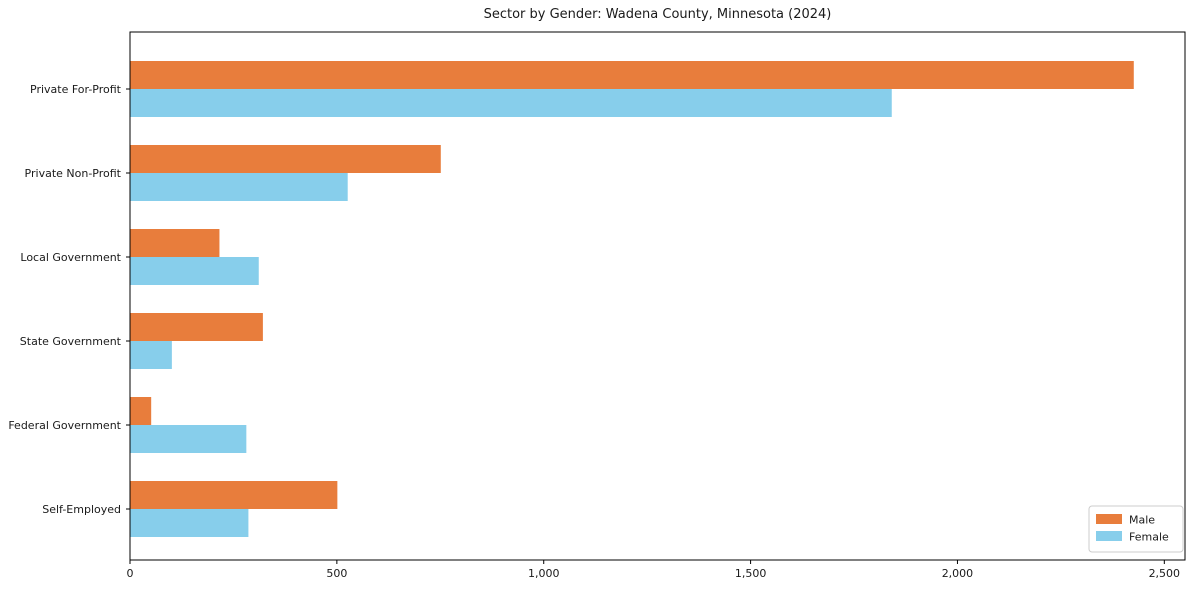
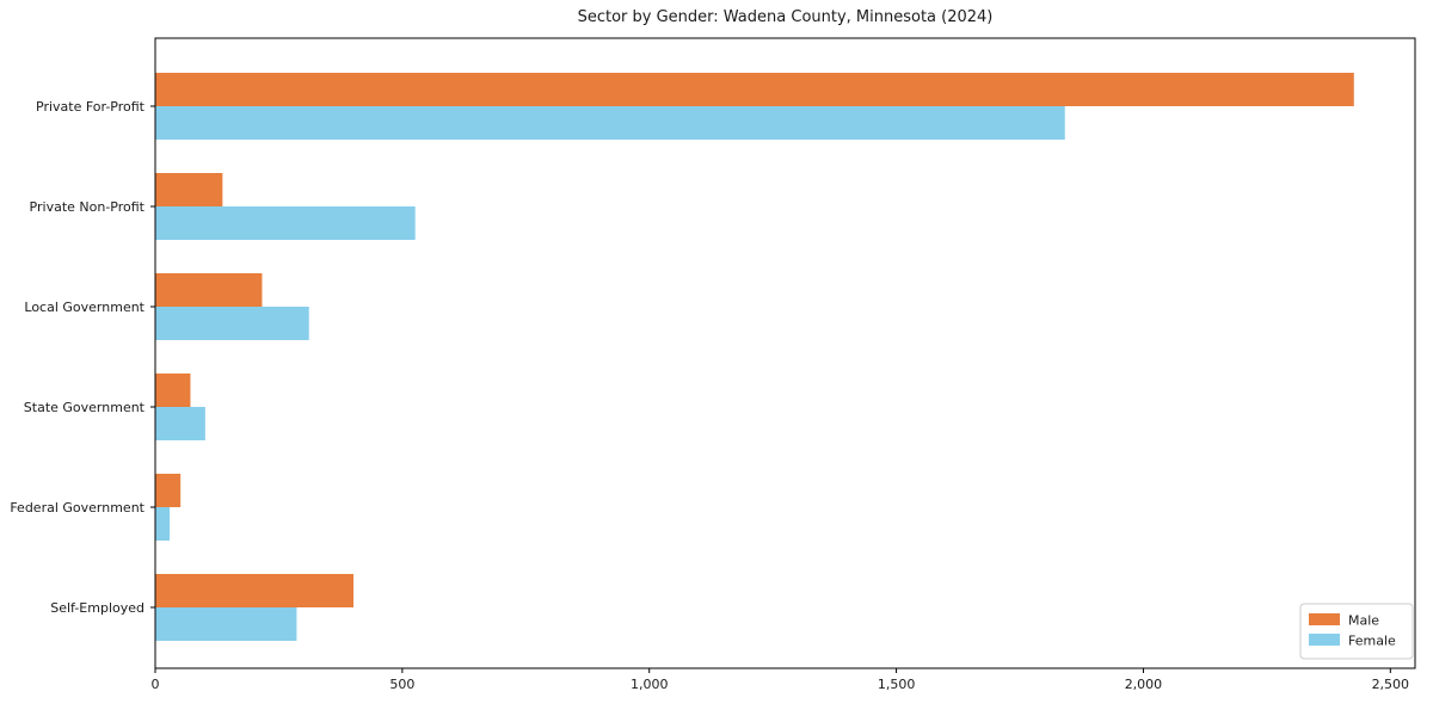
Male/Private Non-Profit: 750 -> 140
Male/State Government: 320 -> 70
Female/Federal Government: 280 -> 30
Male/Self-Employed: 500 -> 400
